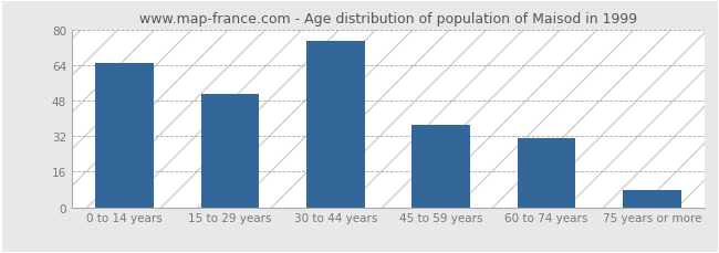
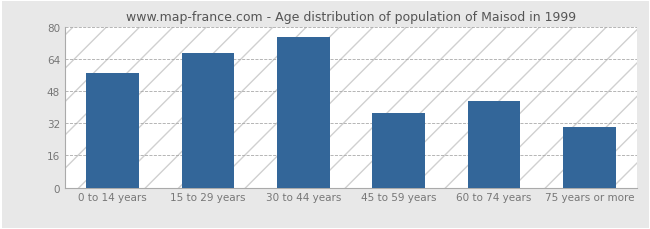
0 to 14 years: 65 -> 57
15 to 29 years: 51 -> 67
60 to 74 years: 31 -> 43
75 years or more: 8 -> 30
